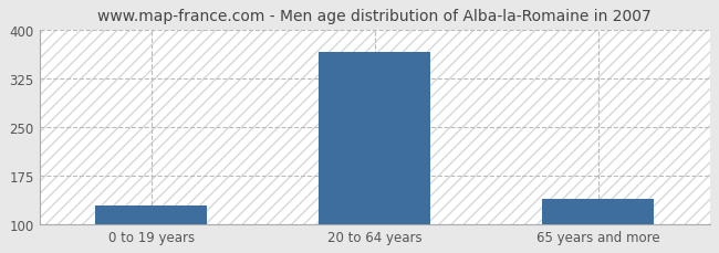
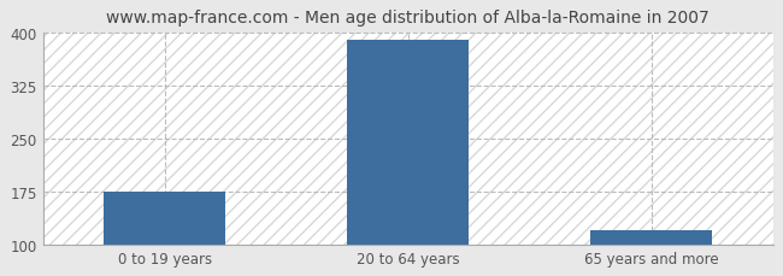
0 to 19 years: 128 -> 175
20 to 64 years: 366 -> 390
65 years and more: 138 -> 120
